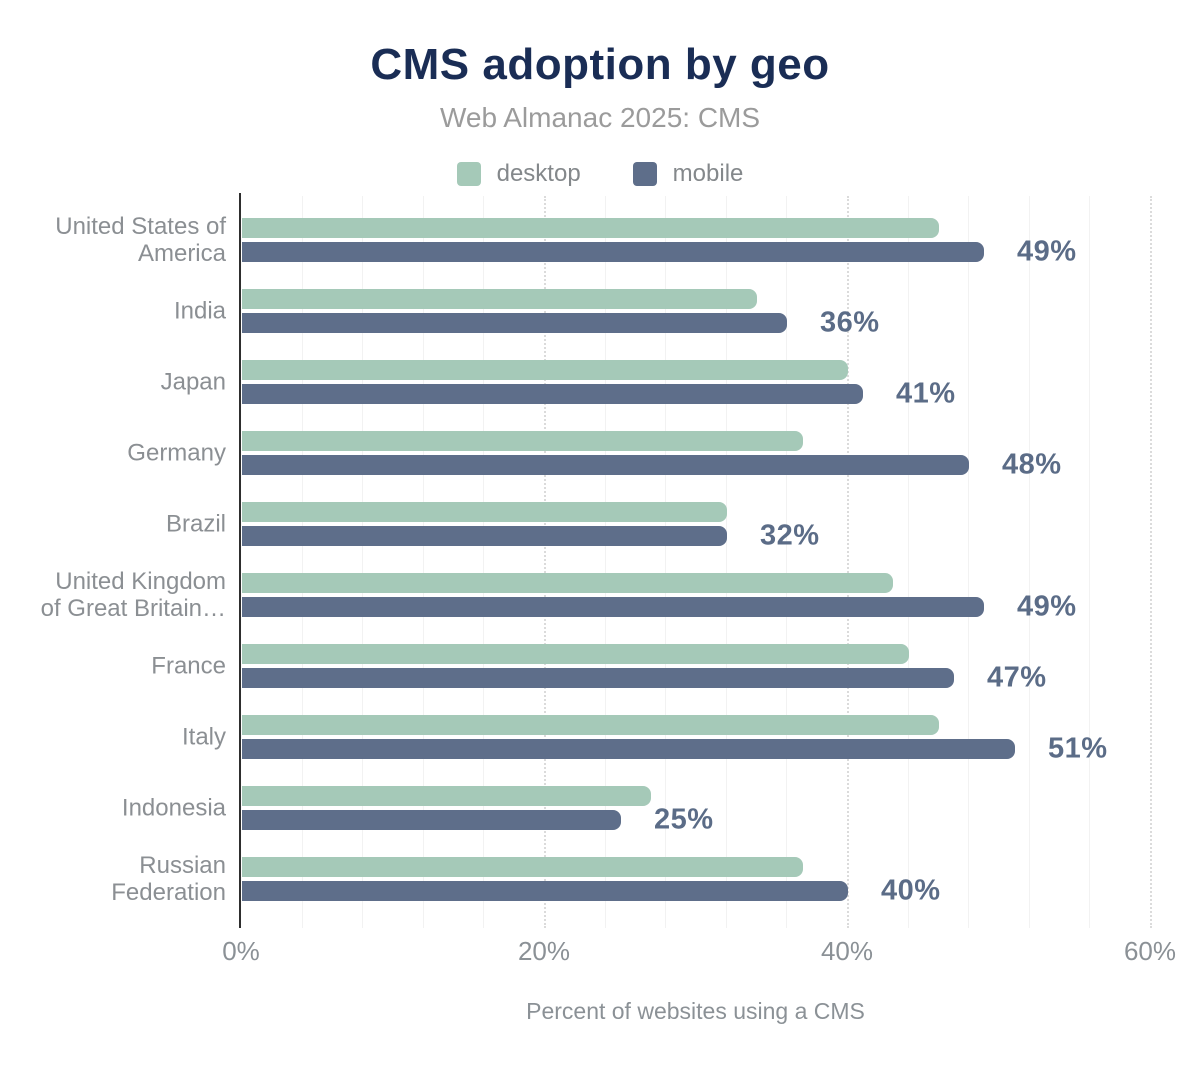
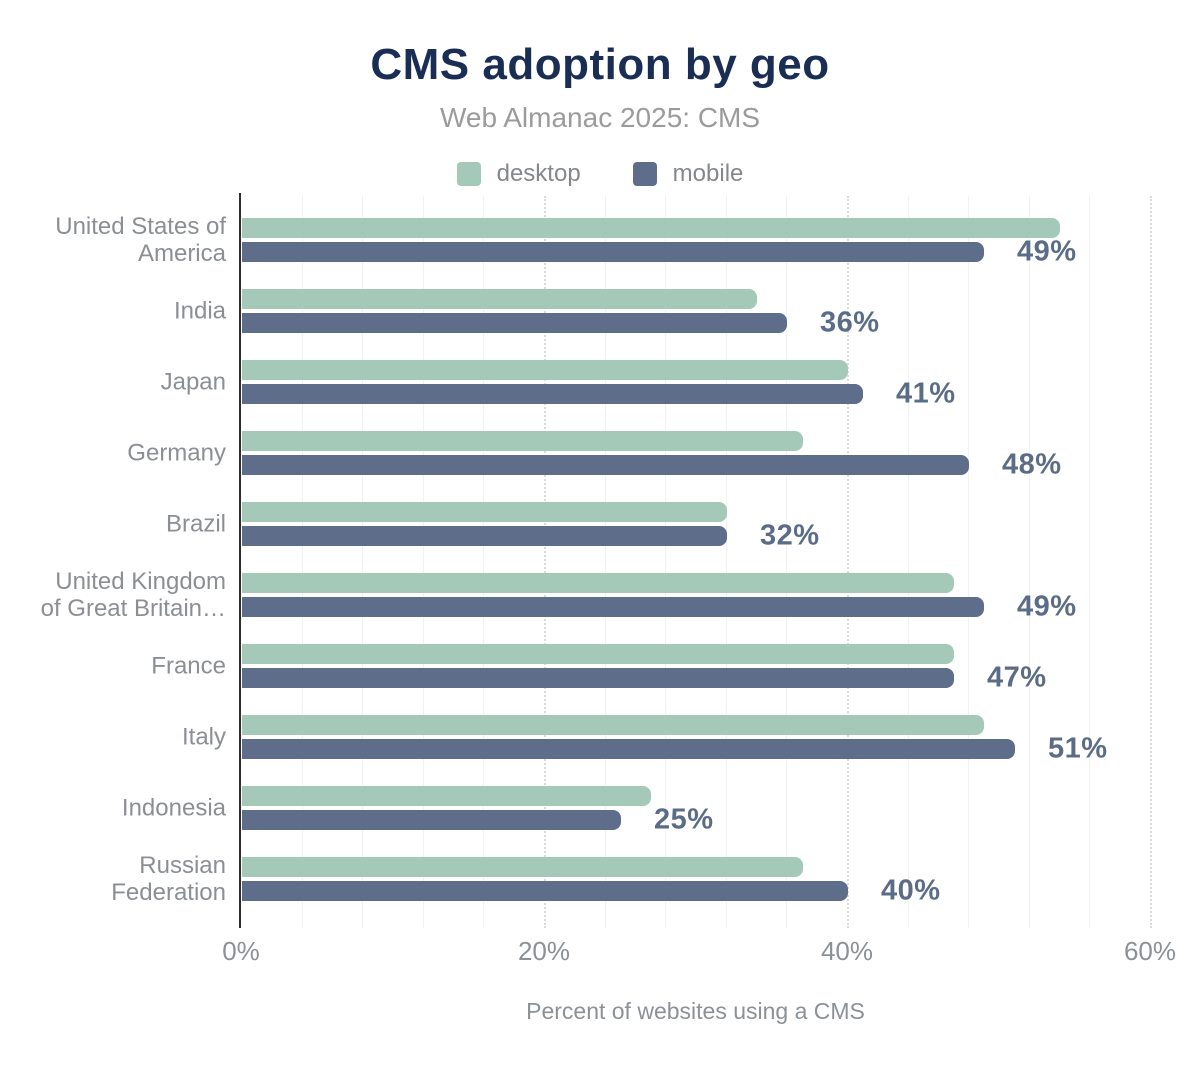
desktop/United States of America: 46% -> 54%
desktop/United Kingdom of Great Britain…: 43% -> 47%
desktop/France: 44% -> 47%
desktop/Italy: 46% -> 49%
